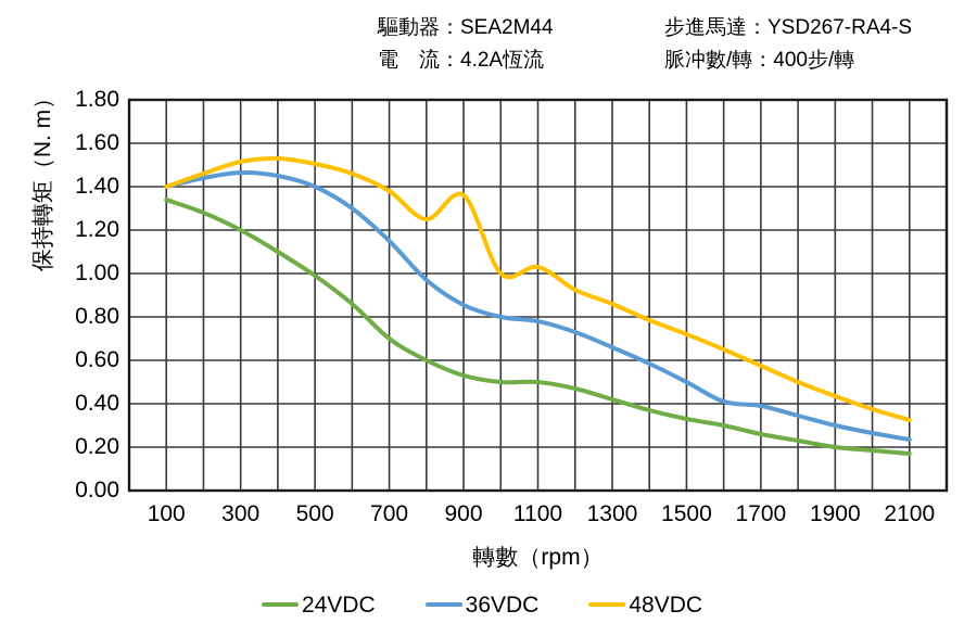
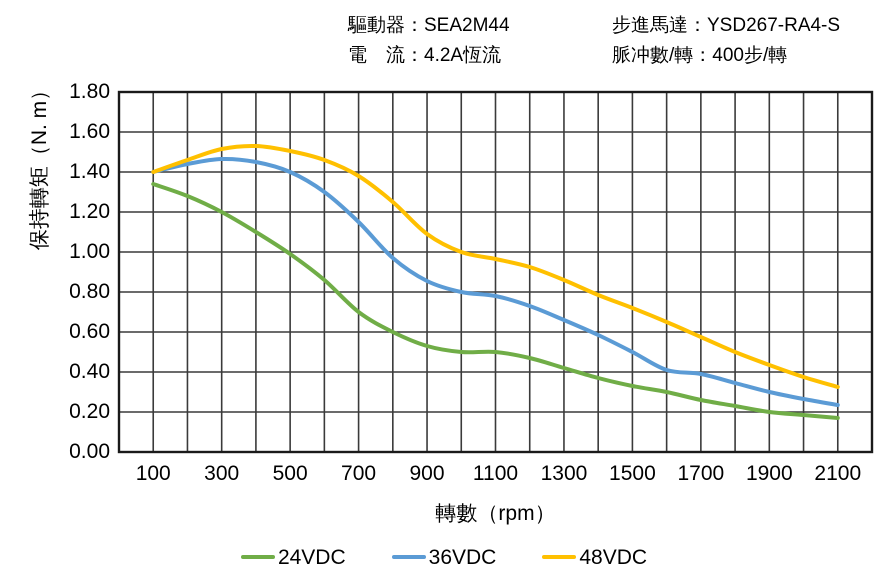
48VDC/900: 1.36 -> 1.09
48VDC/1100: 1.03 -> 0.96
